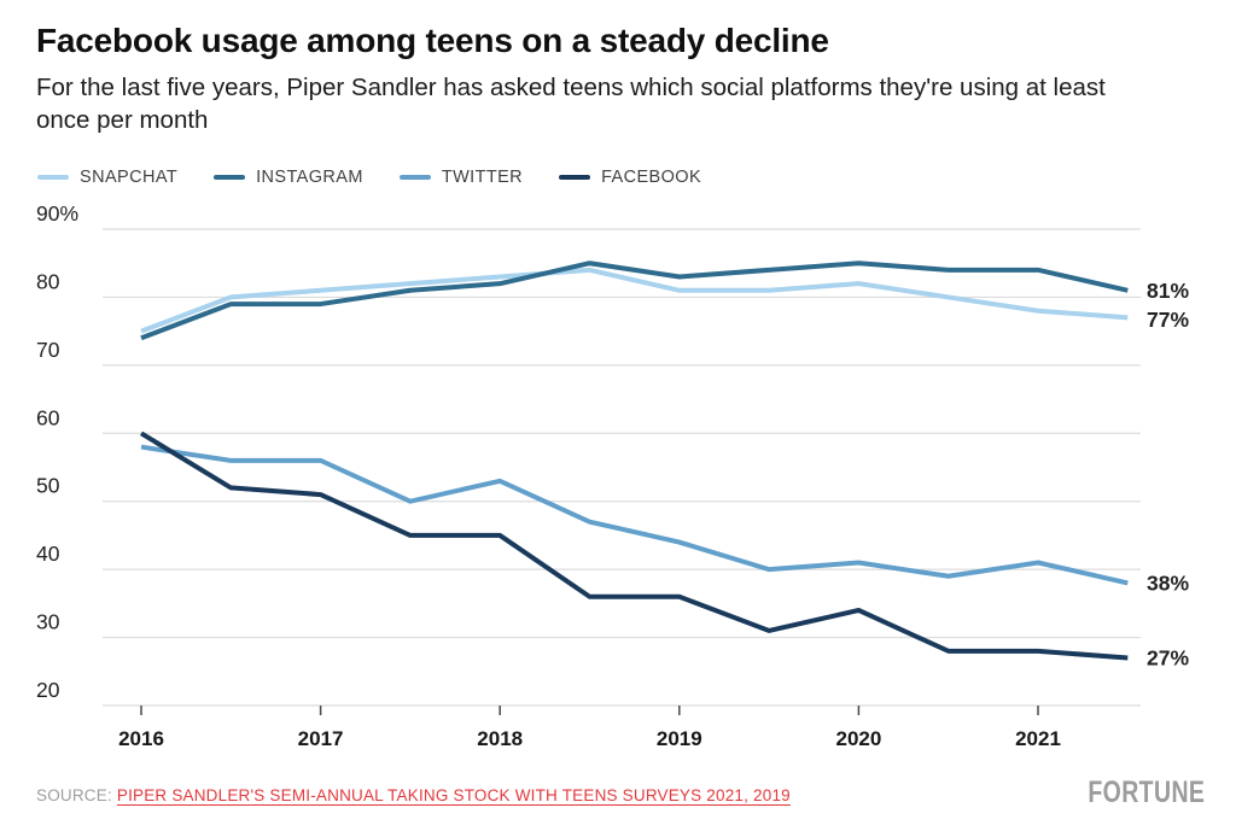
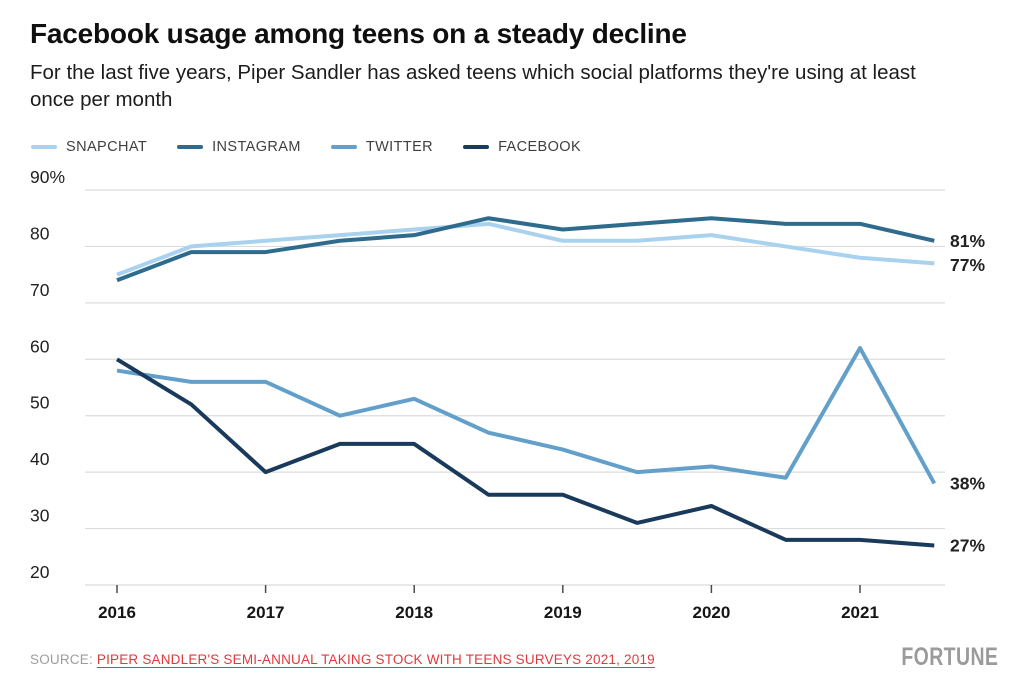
FACEBOOK/2017: 51% -> 40%
TWITTER/2021: 41% -> 62%
